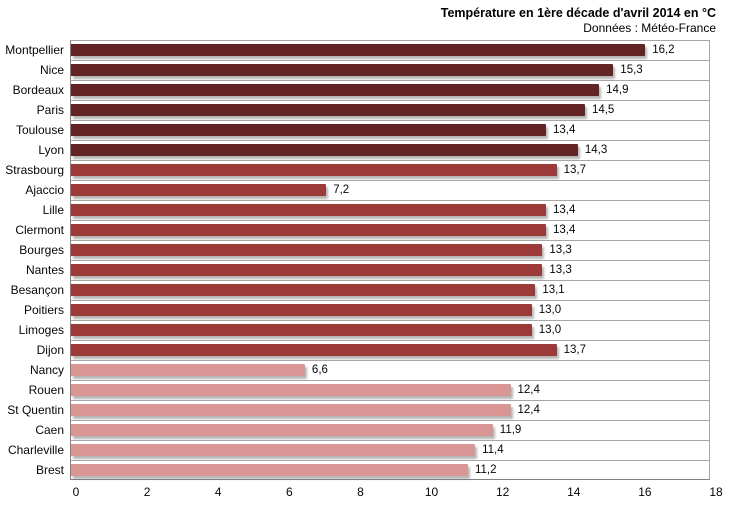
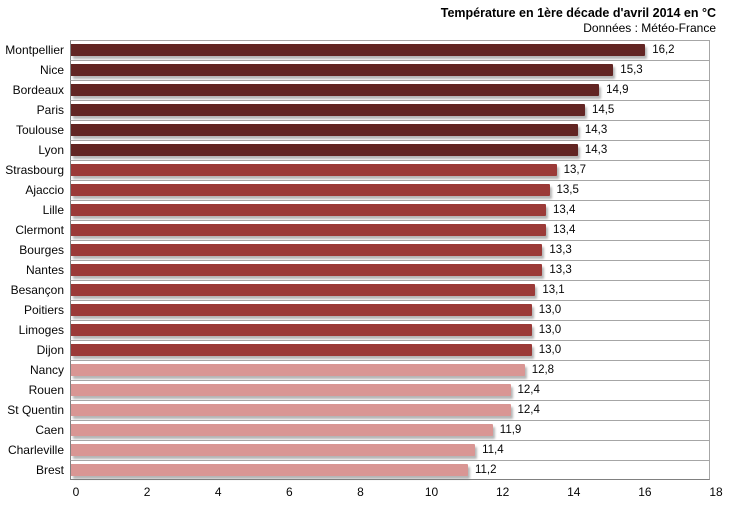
Toulouse: 13,4 -> 14,3
Ajaccio: 7,2 -> 13,5
Dijon: 13,7 -> 13,0
Nancy: 6,6 -> 12,8
